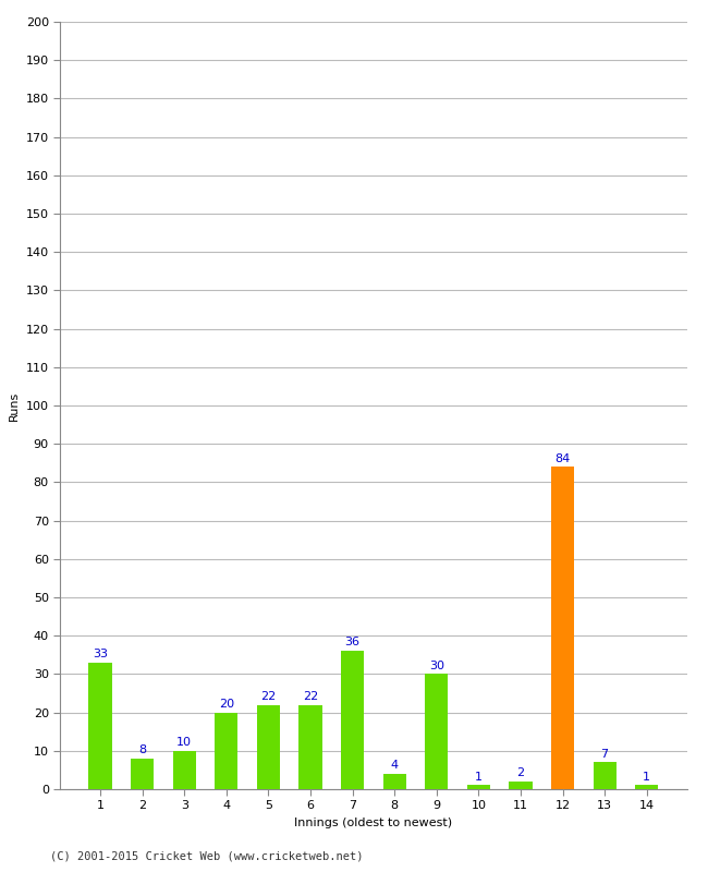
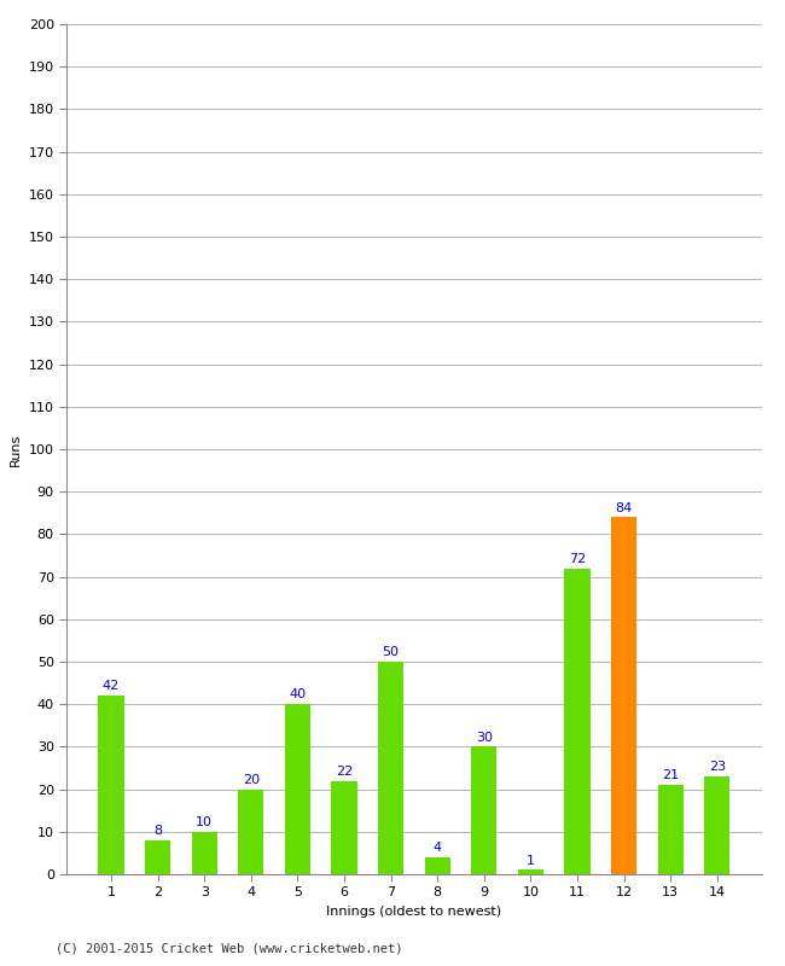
1: 33 -> 42
5: 22 -> 40
7: 36 -> 50
11: 2 -> 72
13: 7 -> 21
14: 1 -> 23
